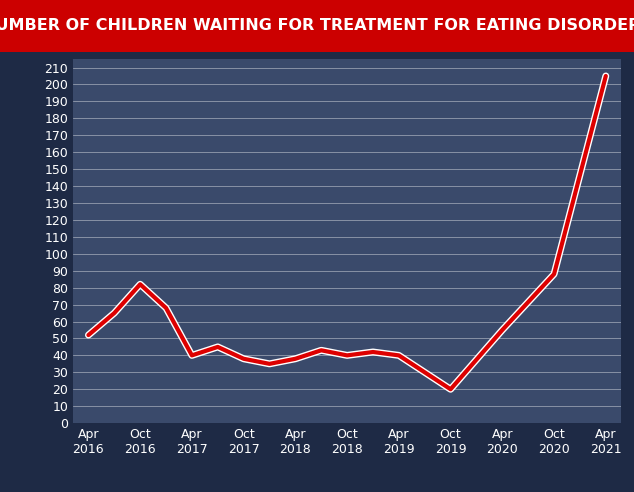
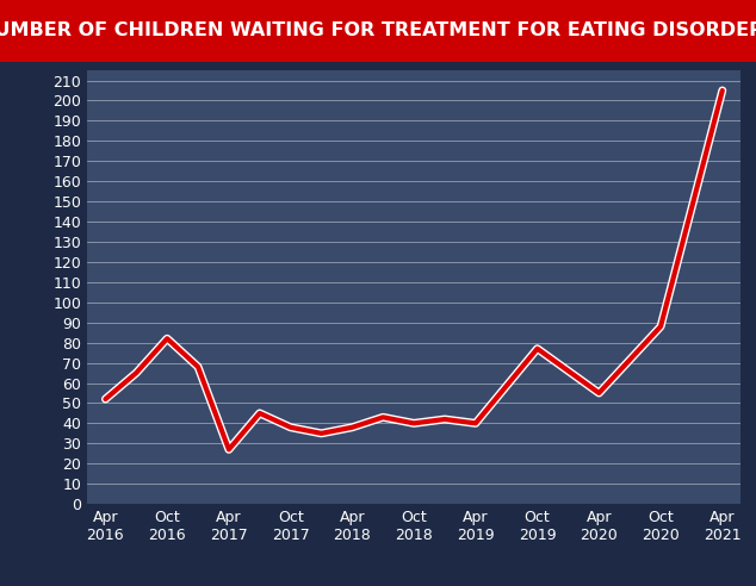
Apr 2017: 40 -> 27
Oct 2019: 20 -> 77
